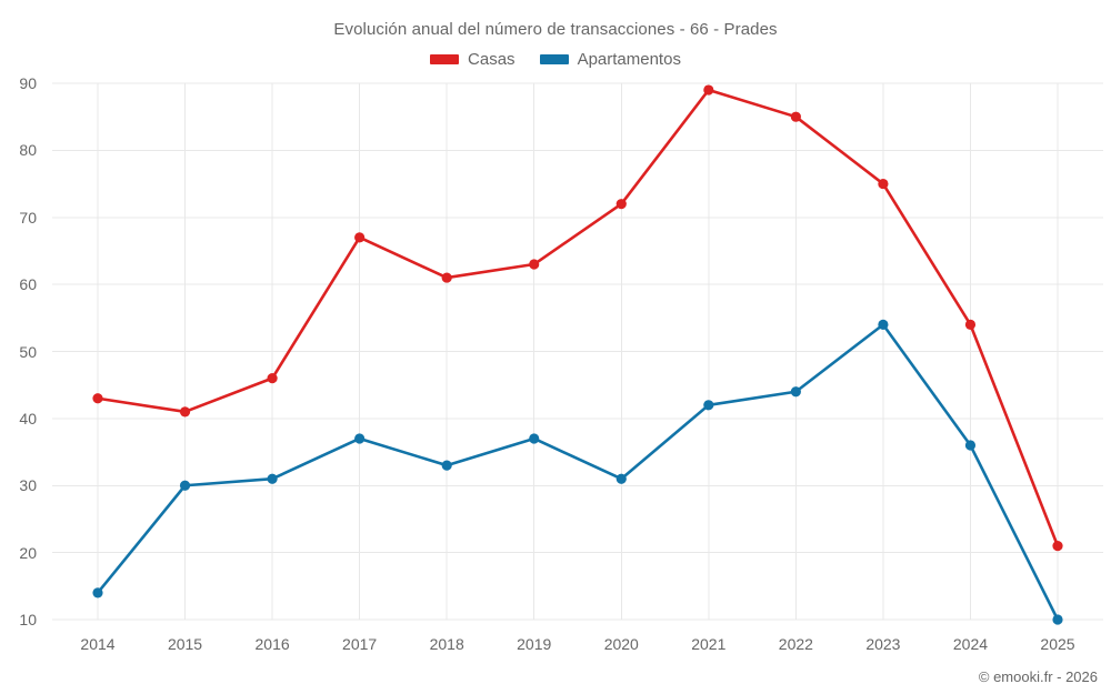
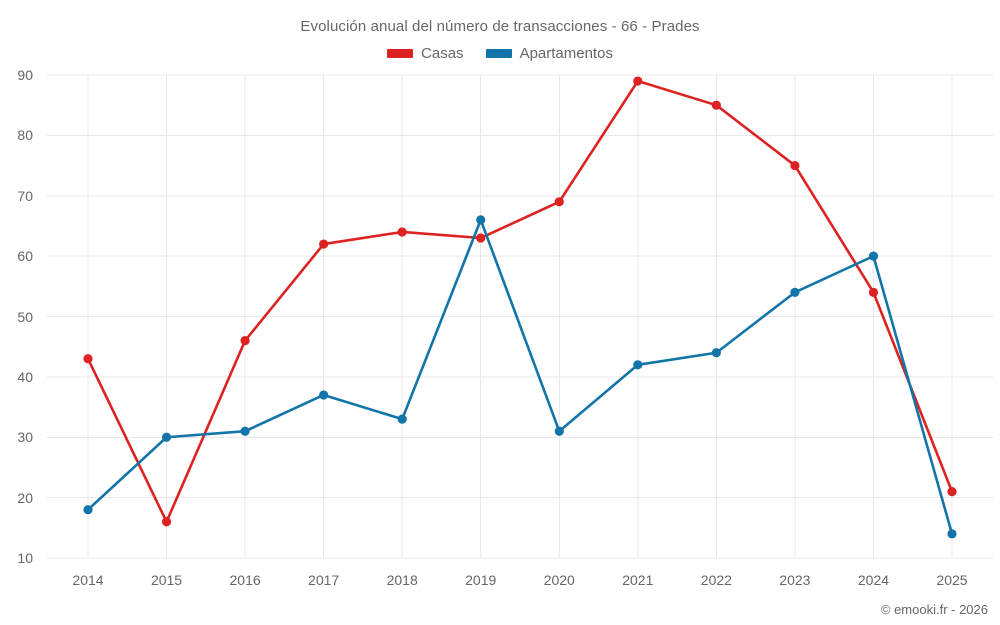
Apartamentos/2014: 14 -> 18
Casas/2015: 41 -> 16
Casas/2017: 67 -> 62
Casas/2018: 61 -> 64
Apartamentos/2019: 37 -> 66
Casas/2020: 72 -> 69
Apartamentos/2024: 36 -> 60
Apartamentos/2025: 10 -> 14
